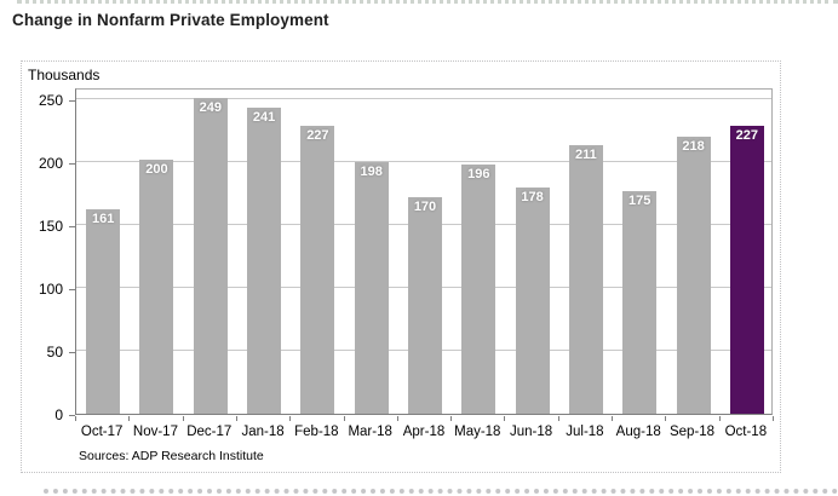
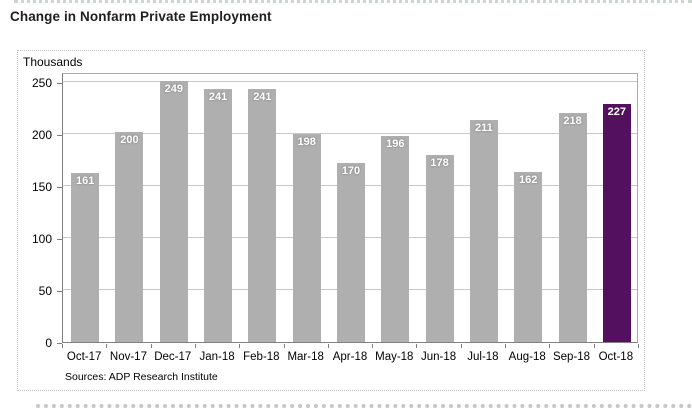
Feb-18: 227 -> 241
Aug-18: 175 -> 162
